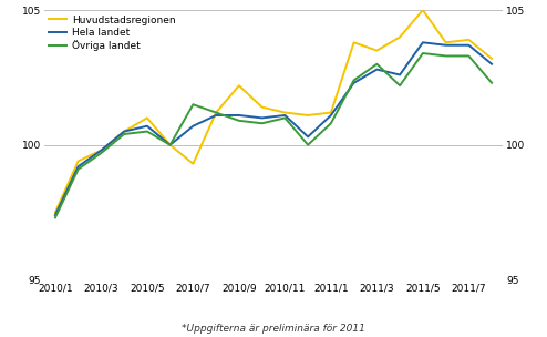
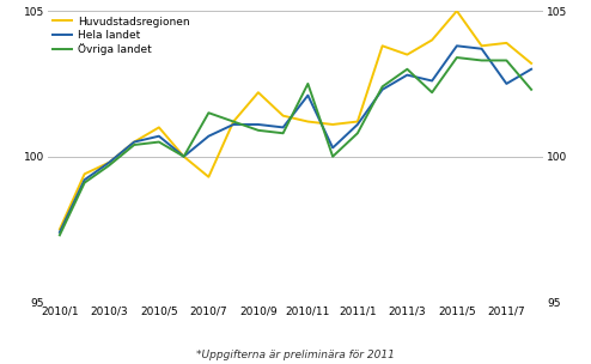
Hela landet/2010/11: 101.1 -> 102.1
Övriga landet/2010/11: 101.0 -> 102.5
Hela landet/2011/7: 103.7 -> 102.5
